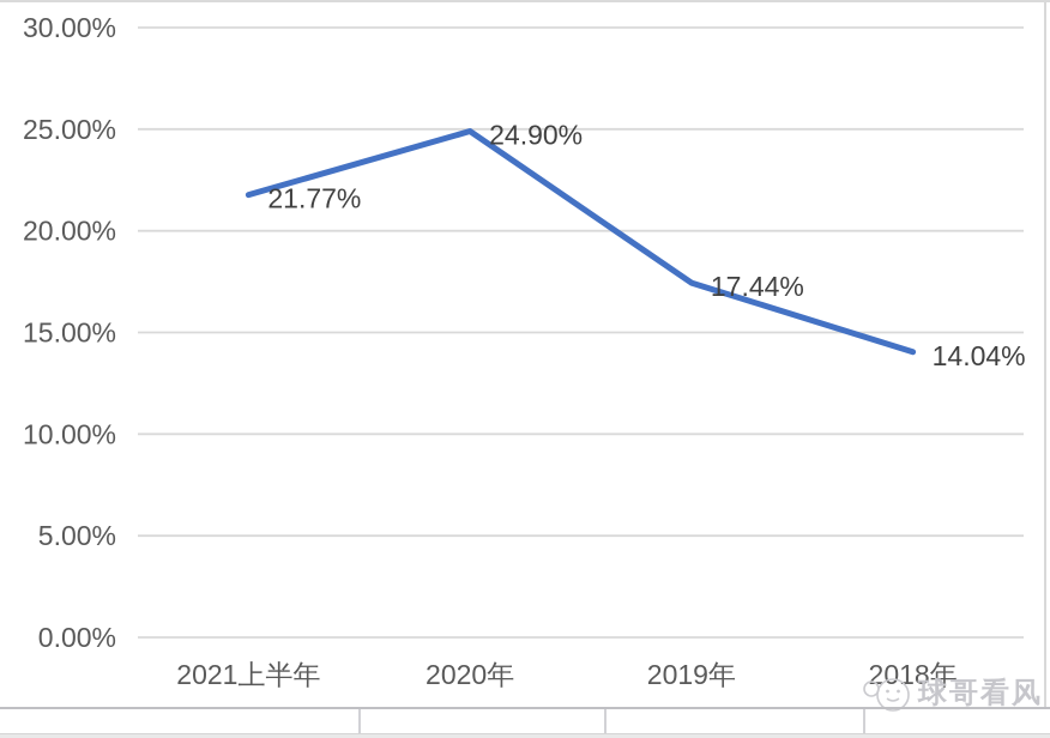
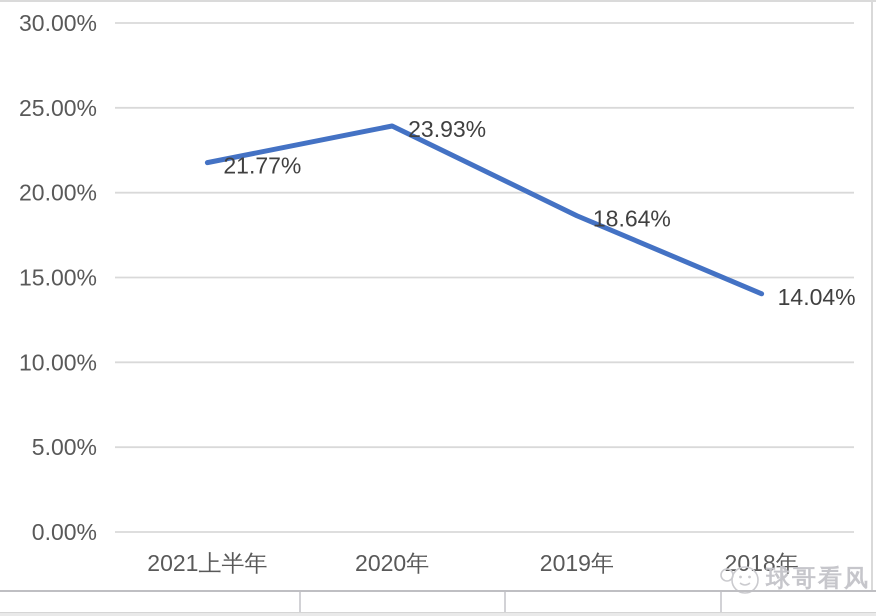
2020年: 24.90% -> 23.93%
2019年: 17.44% -> 18.64%
